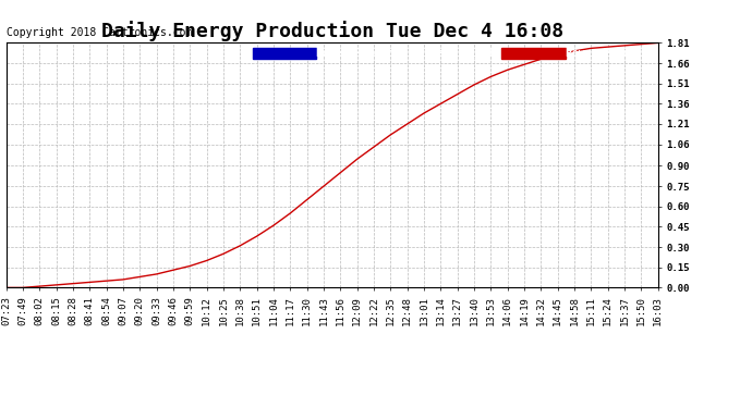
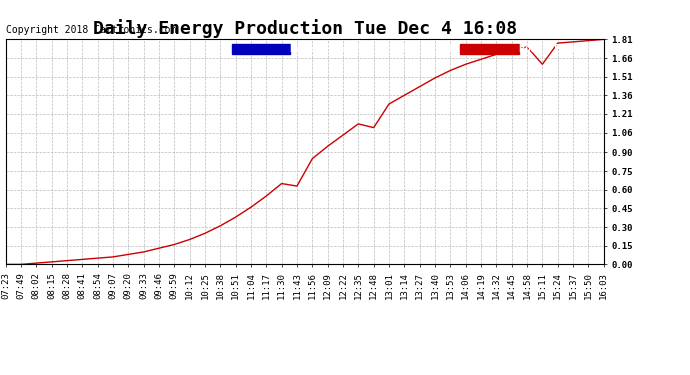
11:43: 0.75 -> 0.63
12:48: 1.21 -> 1.10
15:11: 1.77 -> 1.61
